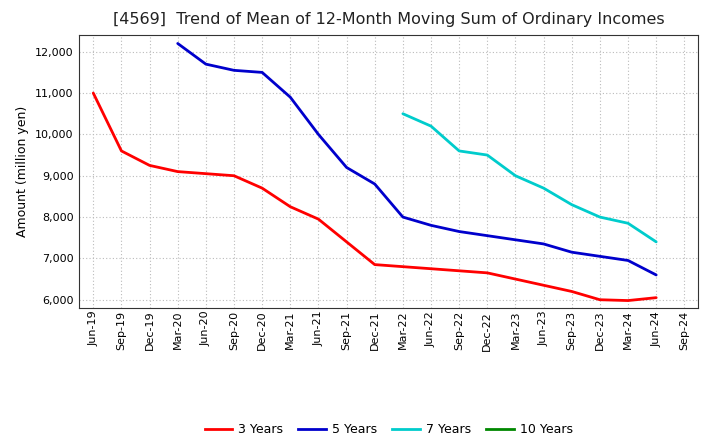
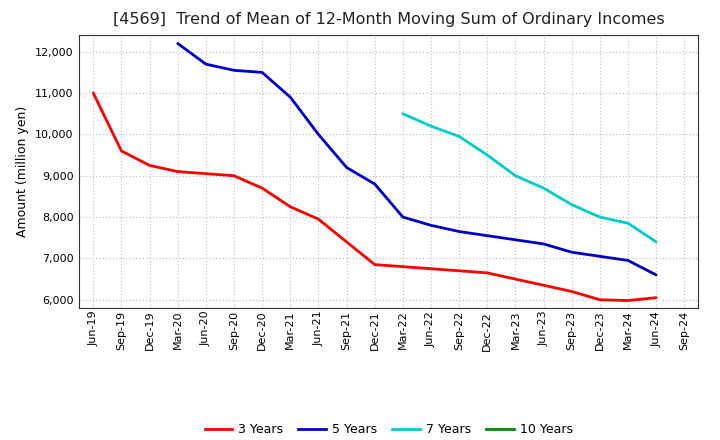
7 Years/Sep-22: 9,600 -> 9,950
